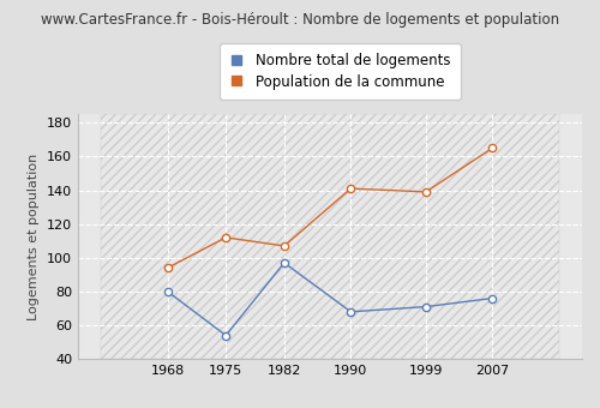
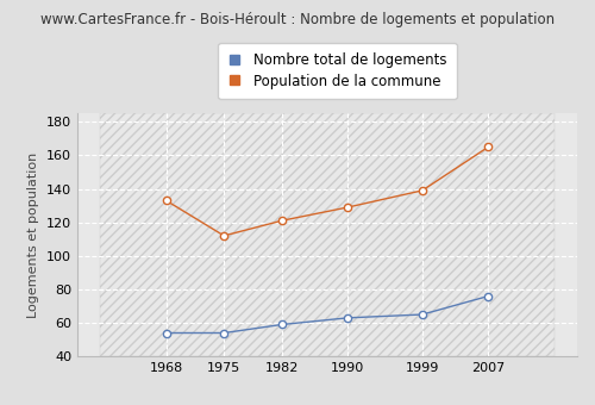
Nombre total de logements/1968: 80 -> 54
Population de la commune/1968: 94 -> 133
Nombre total de logements/1982: 97 -> 59
Population de la commune/1982: 107 -> 121
Nombre total de logements/1990: 68 -> 63
Population de la commune/1990: 141 -> 129
Nombre total de logements/1999: 71 -> 65
